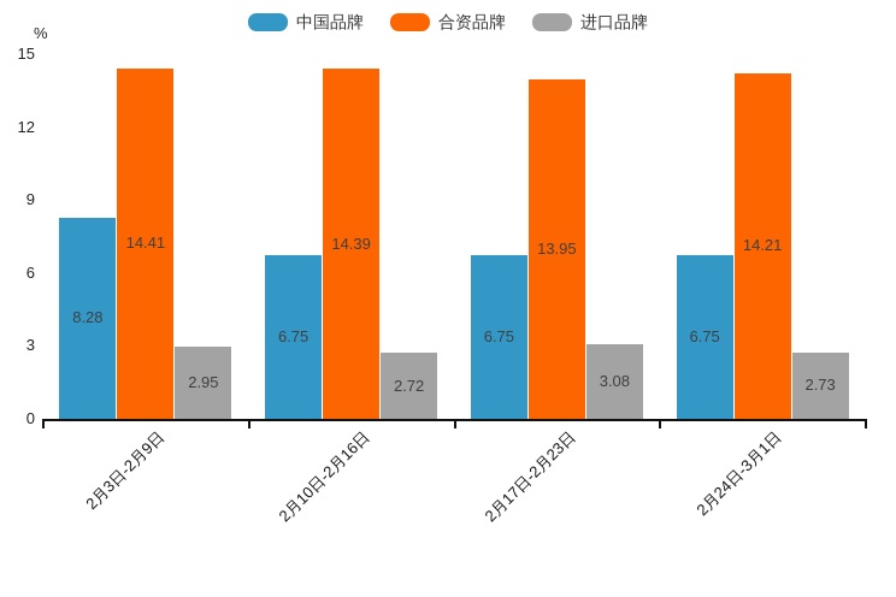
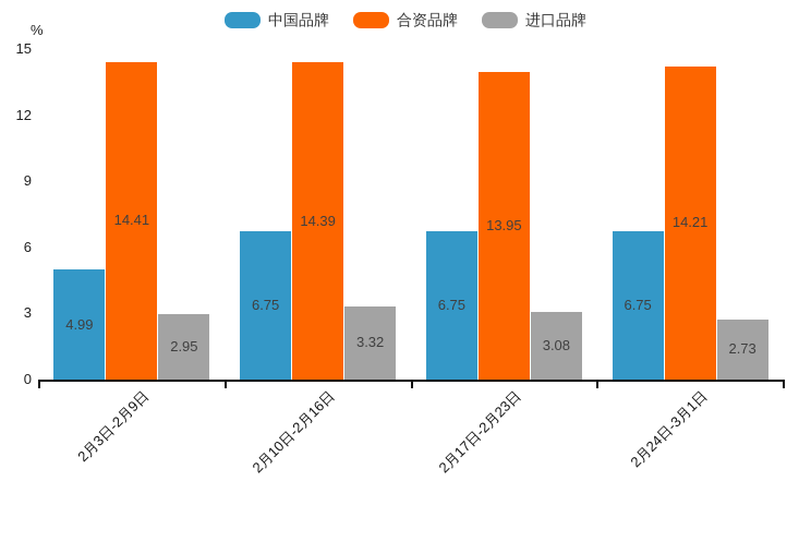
中国品牌/2月3日-2月9日: 8.28 -> 4.99
进口品牌/2月10日-2月16日: 2.72 -> 3.32
